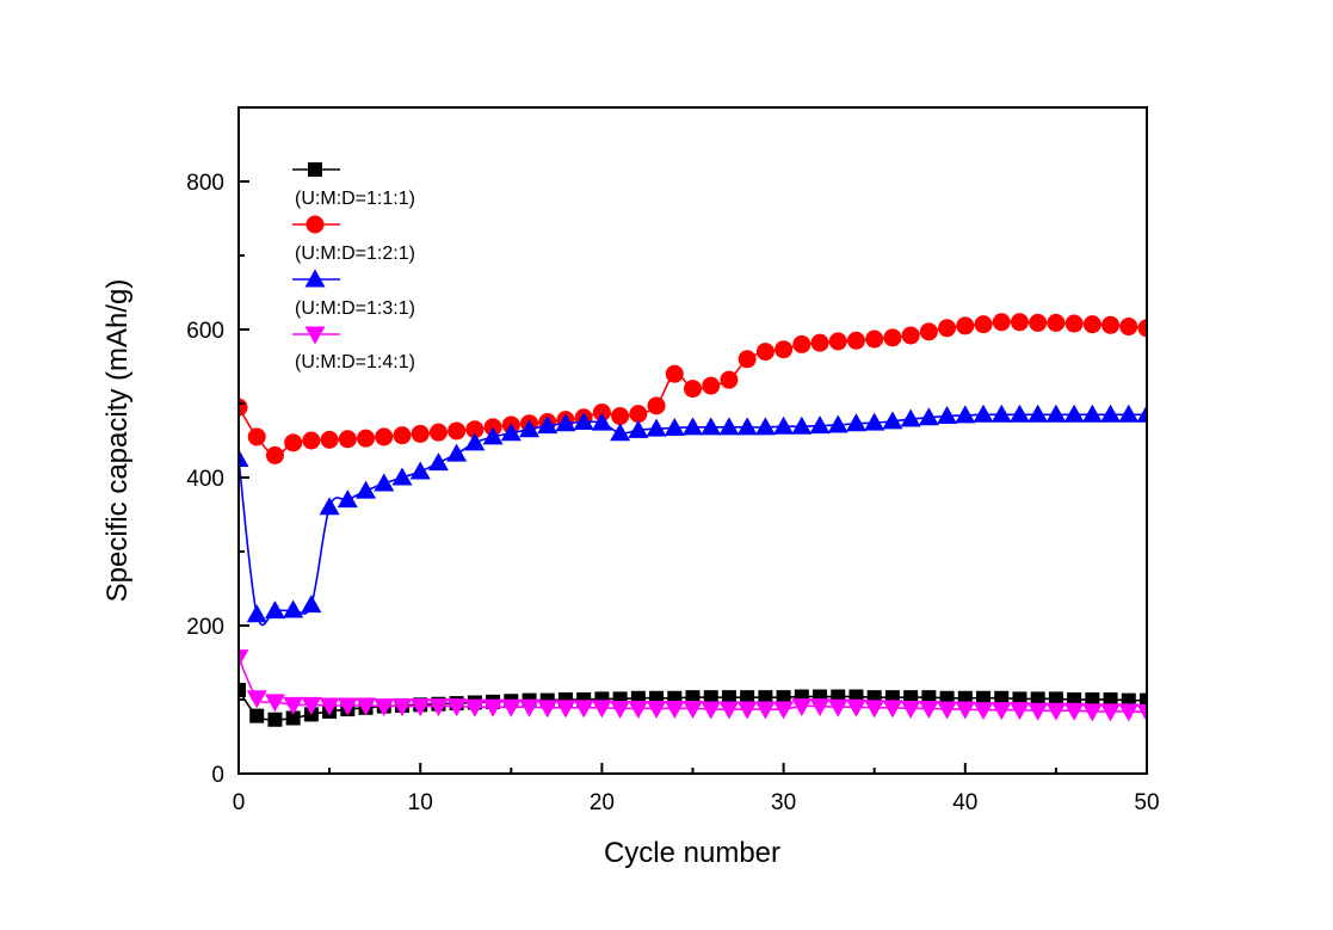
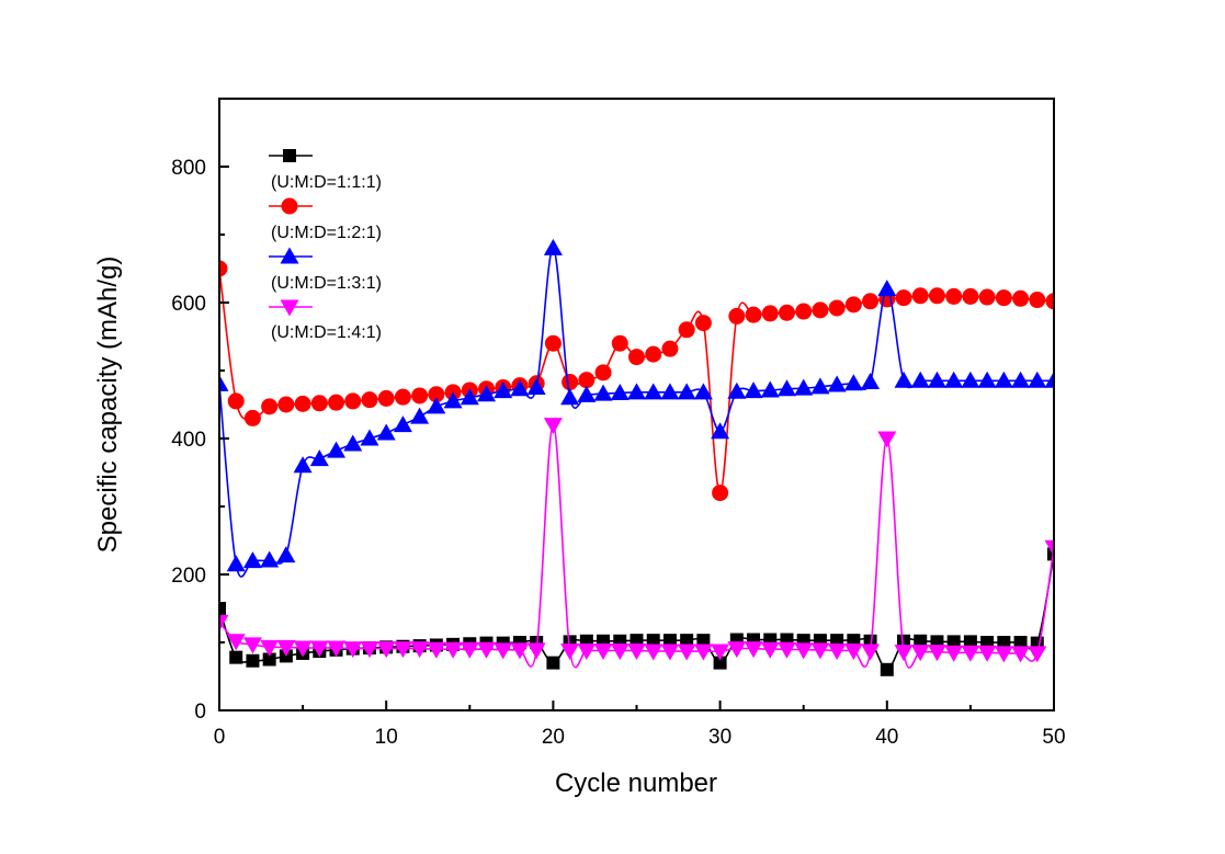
(U:M:D=1:1:1)/0: 110 -> 150
(U:M:D=1:2:1)/0: 500 -> 650
(U:M:D=1:3:1)/0: 420 -> 480
(U:M:D=1:4:1)/0: 160 -> 130
(U:M:D=1:1:1)/20: 100 -> 70
(U:M:D=1:2:1)/20: 490 -> 540
(U:M:D=1:3:1)/20: 470 -> 680
(U:M:D=1:4:1)/20: 90 -> 420
(U:M:D=1:1:1)/30: 100 -> 70
(U:M:D=1:2:1)/30: 570 -> 320
(U:M:D=1:3:1)/30: 470 -> 410
(U:M:D=1:1:1)/40: 100 -> 60
(U:M:D=1:3:1)/40: 480 -> 620
(U:M:D=1:4:1)/40: 90 -> 400
(U:M:D=1:1:1)/50: 100 -> 230
(U:M:D=1:4:1)/50: 80 -> 240
